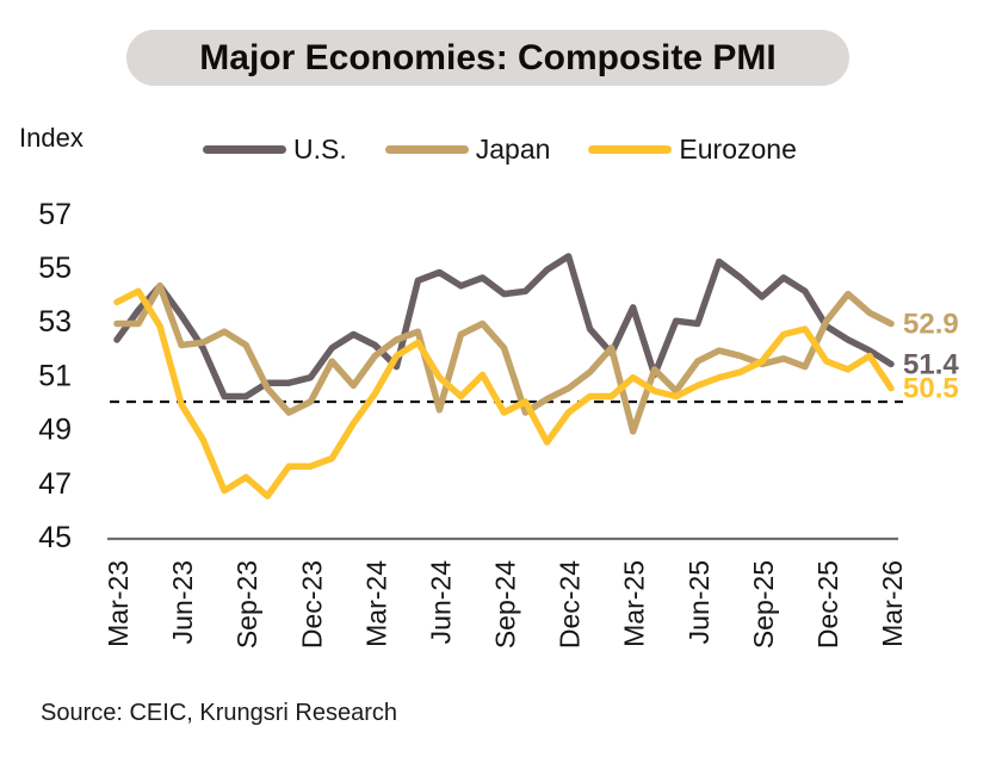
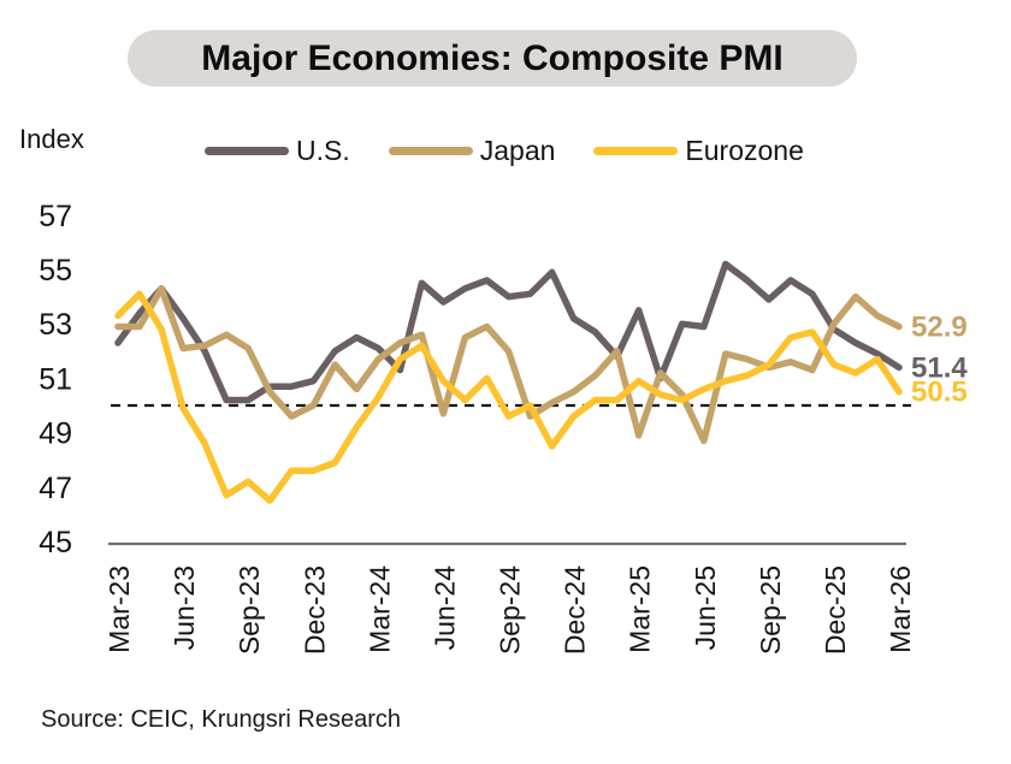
Eurozone/Mar-23: 53.7 -> 53.3
U.S./Jun-24: 54.8 -> 53.8
U.S./Dec-24: 55.4 -> 53.2
Japan/Jun-25: 51.5 -> 48.7
